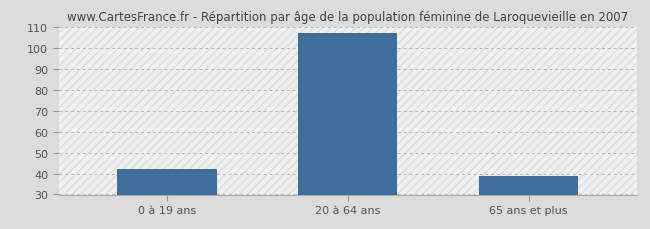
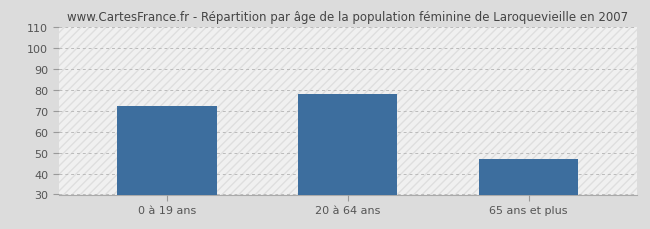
0 à 19 ans: 42 -> 72
20 à 64 ans: 107 -> 78
65 ans et plus: 39 -> 47
